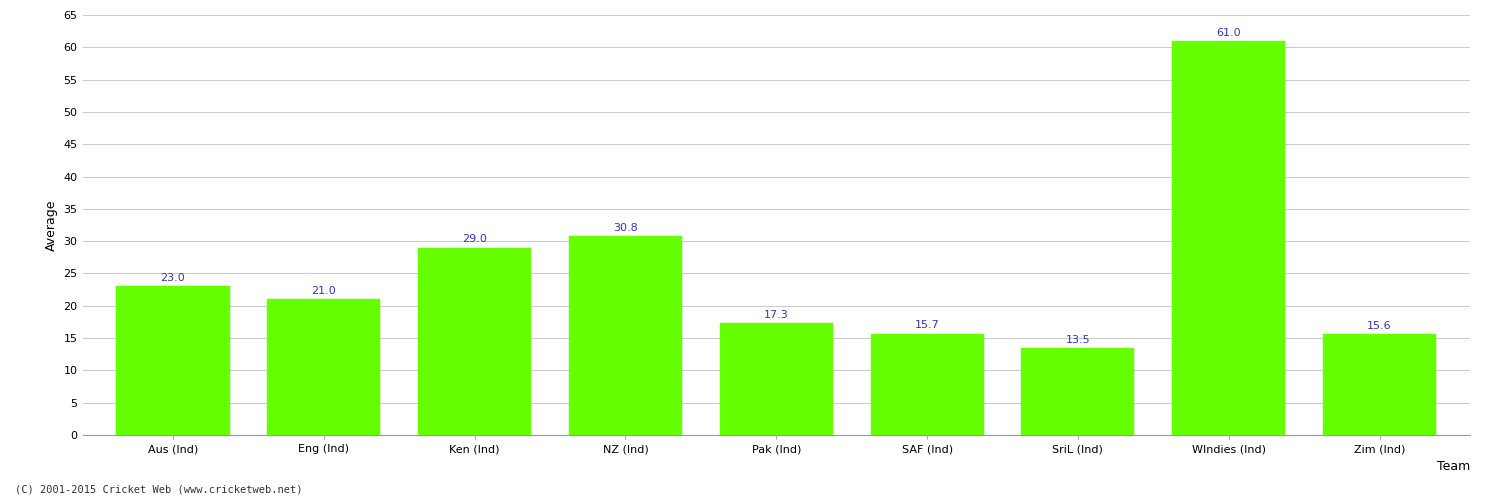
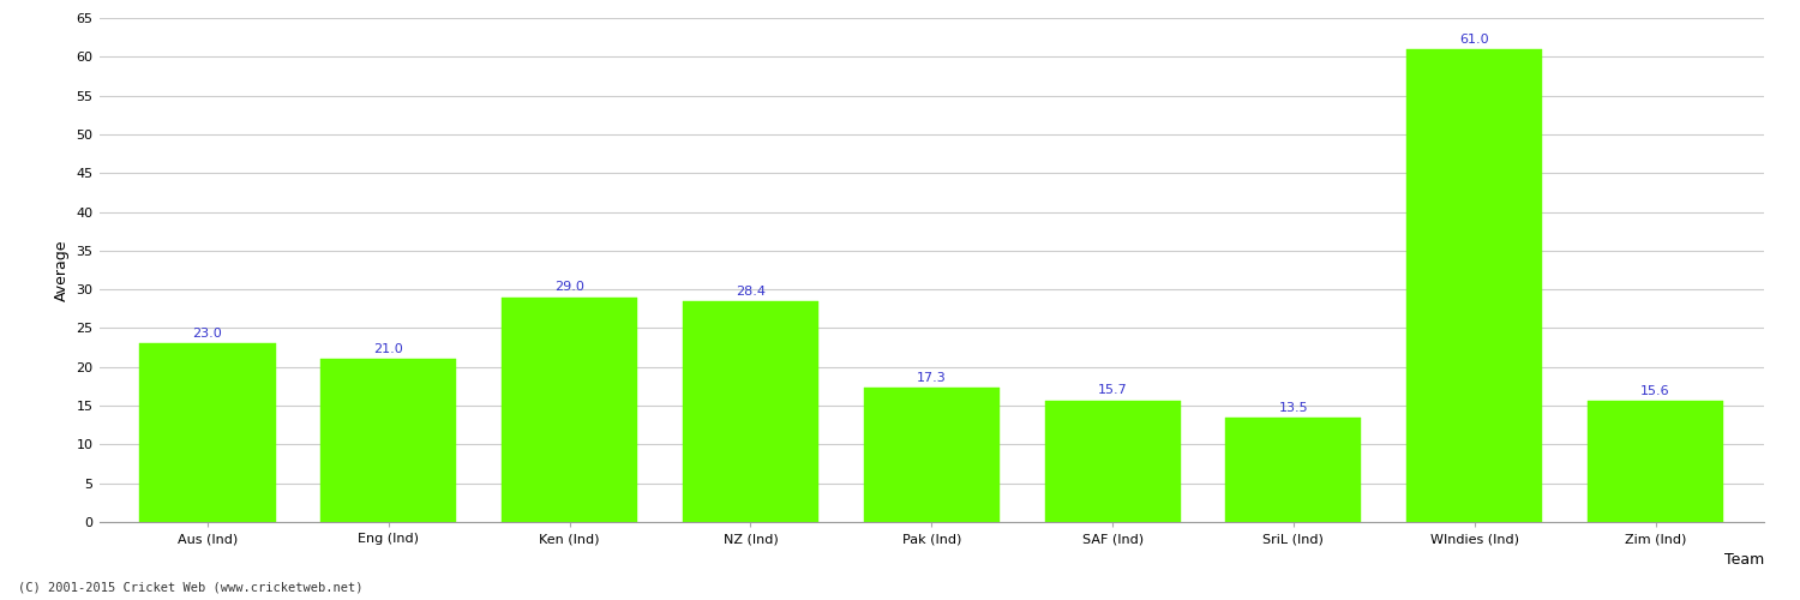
NZ (Ind): 30.8 -> 28.4
